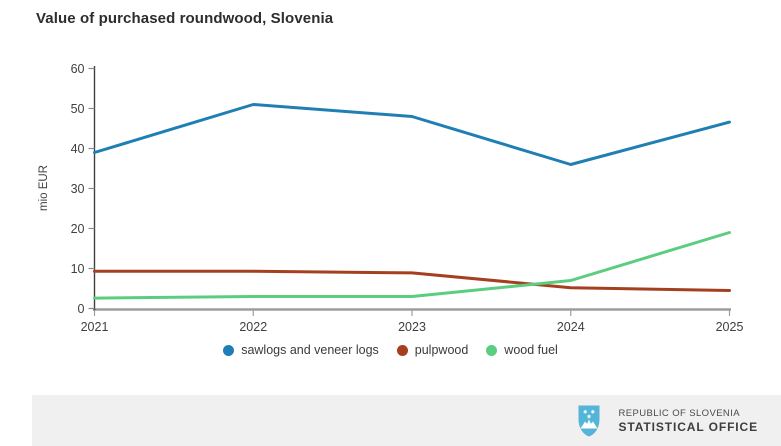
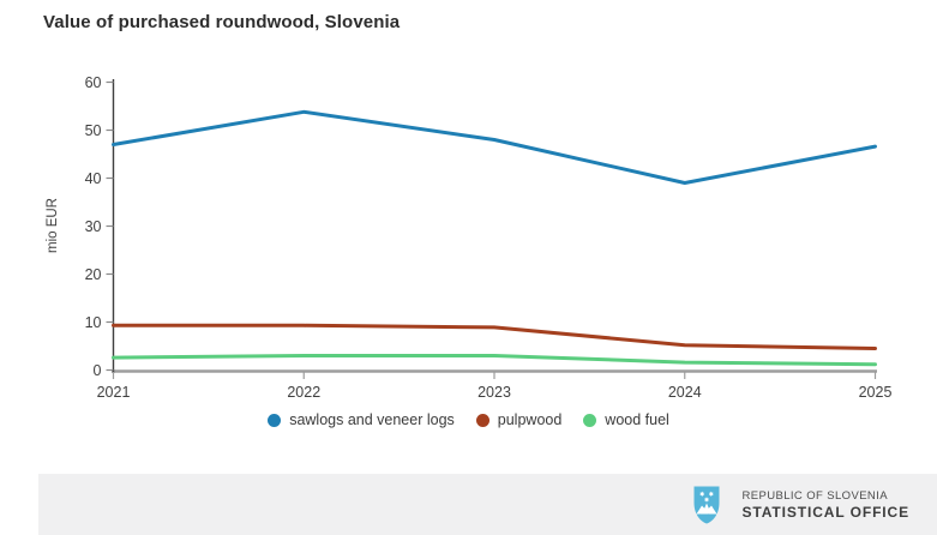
sawlogs and veneer logs/2021: 39 -> 47
sawlogs and veneer logs/2022: 51 -> 54
sawlogs and veneer logs/2024: 36 -> 39
wood fuel/2024: 7 -> 2
wood fuel/2025: 19 -> 1
